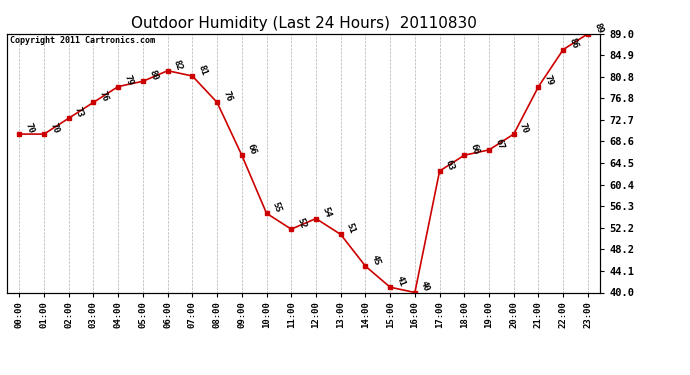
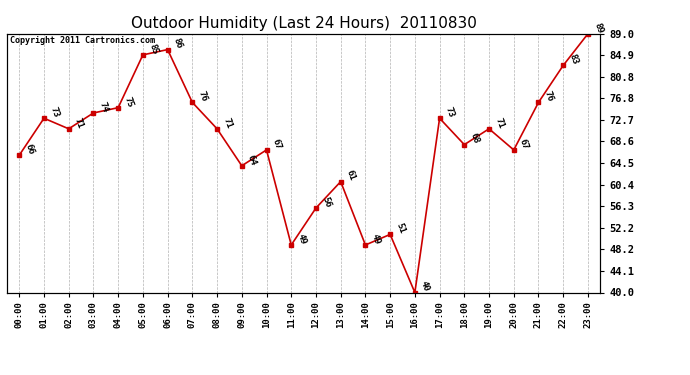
00:00: 70 -> 66
01:00: 70 -> 73
02:00: 73 -> 71
03:00: 76 -> 74
04:00: 79 -> 75
05:00: 80 -> 85
06:00: 82 -> 86
07:00: 81 -> 76
08:00: 76 -> 71
09:00: 66 -> 64
10:00: 55 -> 67
11:00: 52 -> 49
12:00: 54 -> 56
13:00: 51 -> 61
14:00: 45 -> 49
15:00: 41 -> 51
17:00: 63 -> 73
18:00: 66 -> 68
19:00: 67 -> 71
20:00: 70 -> 67
21:00: 79 -> 76
22:00: 86 -> 83
